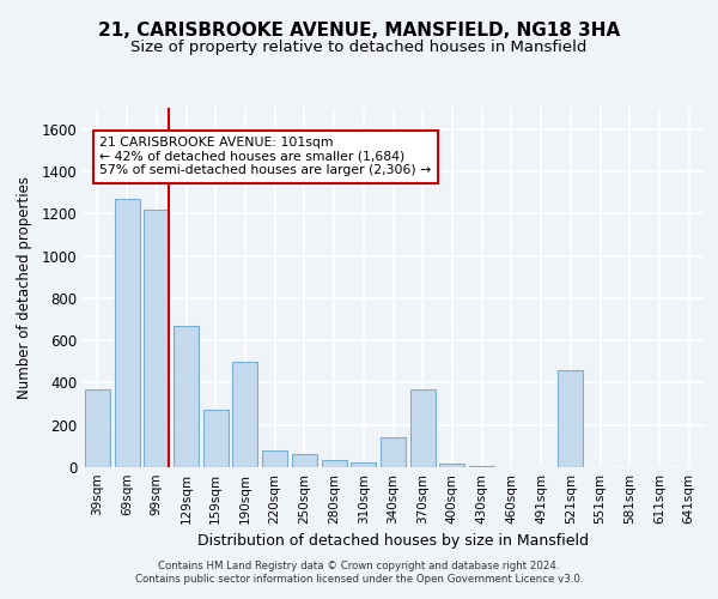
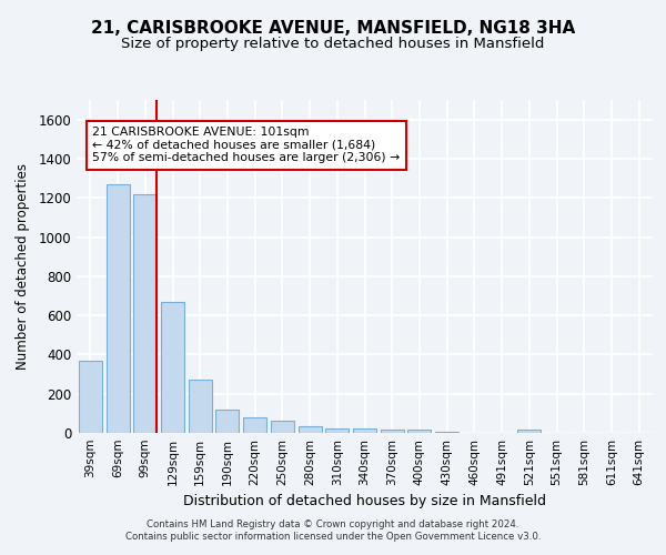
190sqm: 500 -> 120
340sqm: 140 -> 20
370sqm: 370 -> 20
521sqm: 460 -> 20
